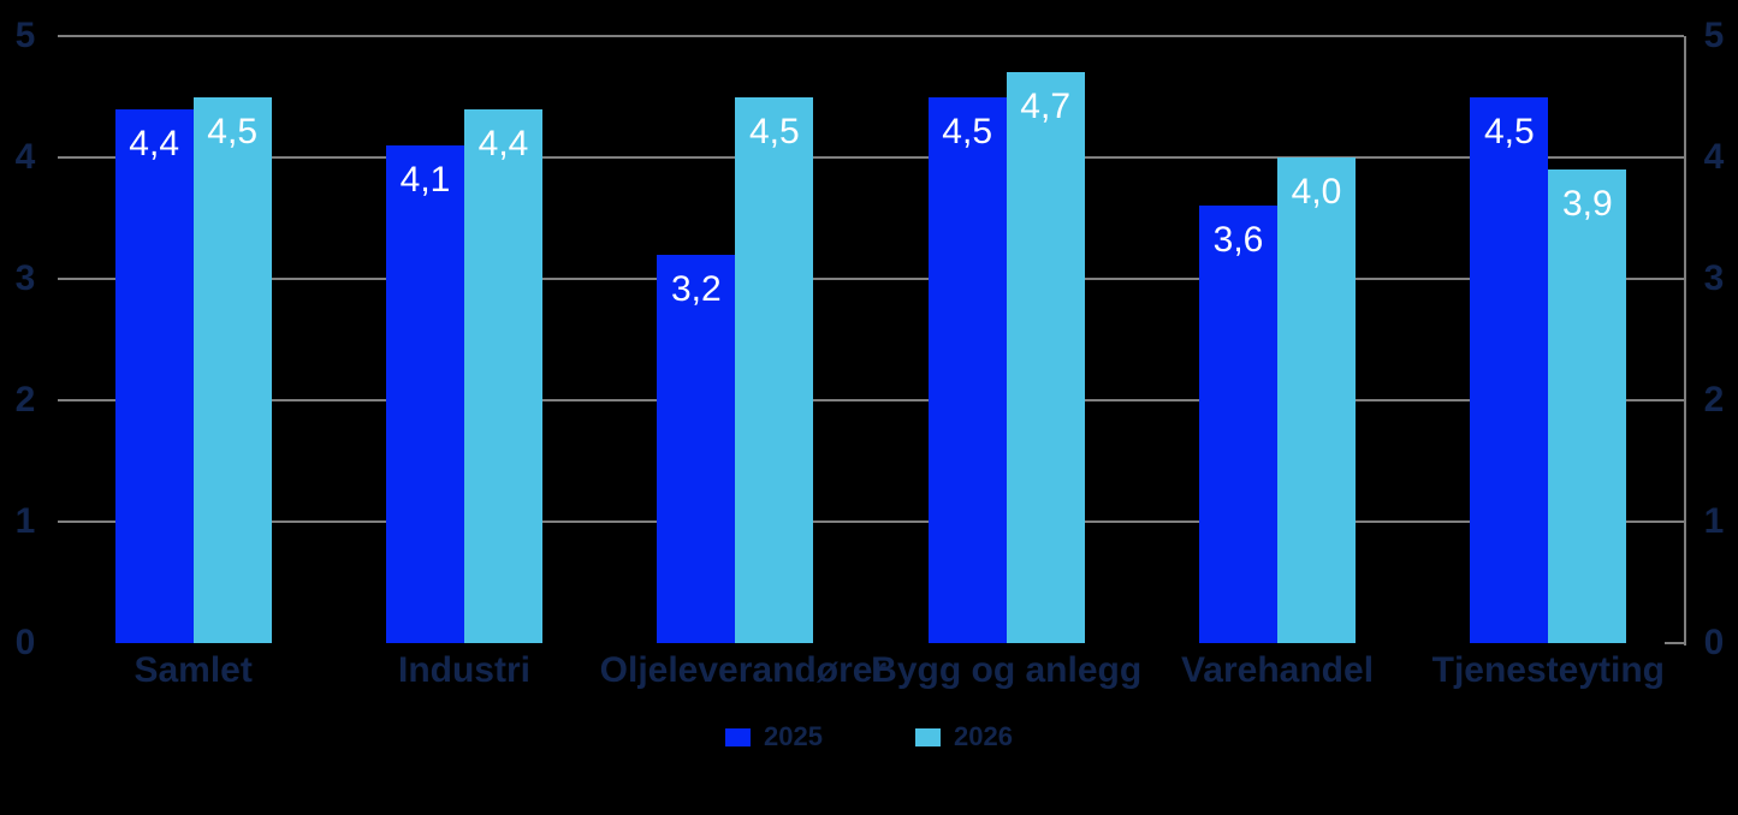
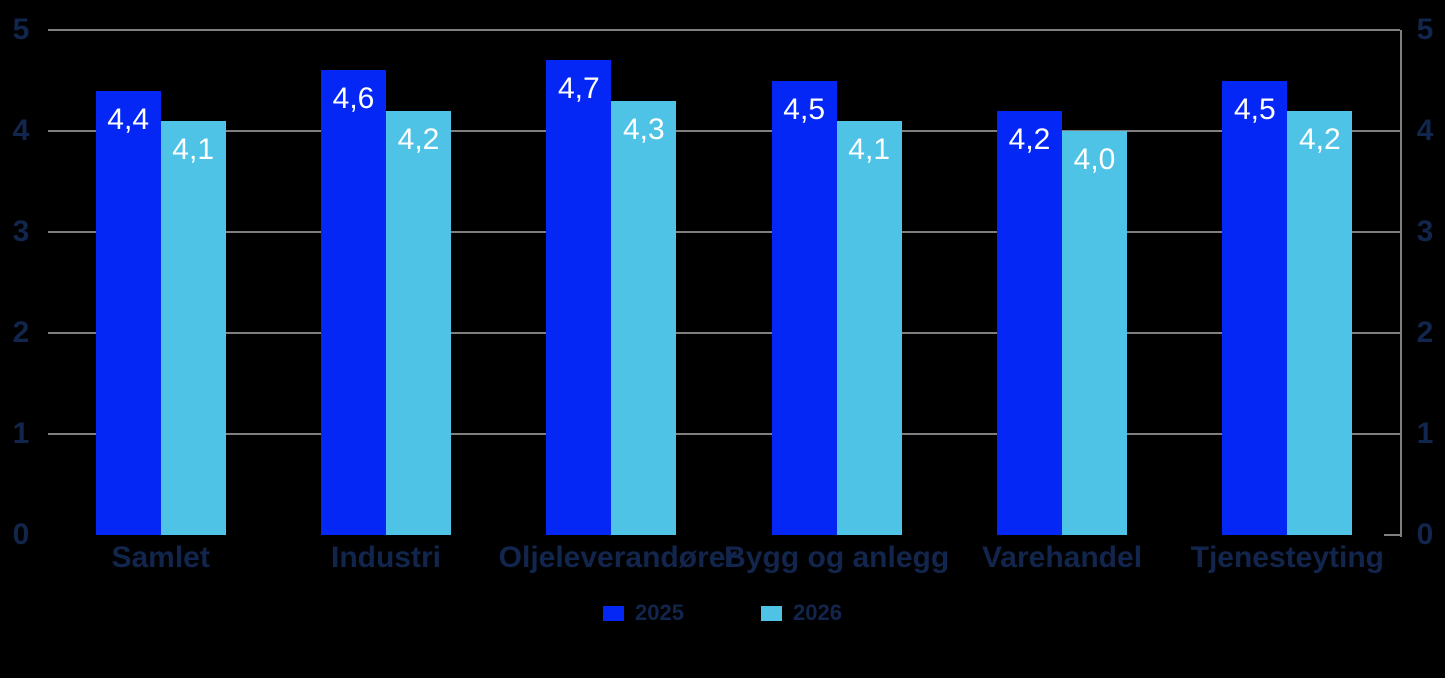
2026/Samlet: 4,5 -> 4,1
2025/Industri: 4,1 -> 4,6
2026/Industri: 4,4 -> 4,2
2025/Oljeleverandører: 3,2 -> 4,7
2026/Oljeleverandører: 4,5 -> 4,3
2026/Bygg og anlegg: 4,7 -> 4,1
2025/Varehandel: 3,6 -> 4,2
2026/Tjenesteyting: 3,9 -> 4,2
